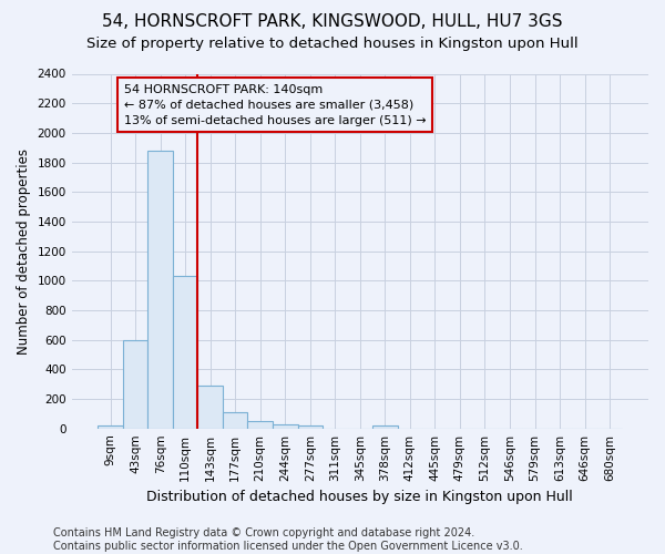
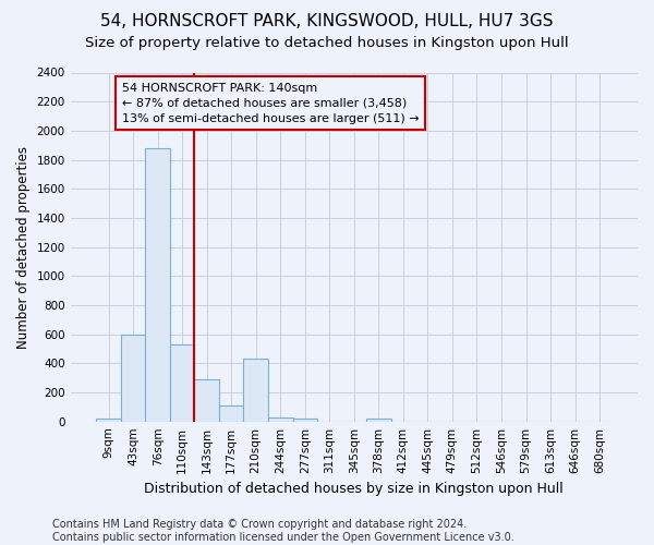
110sqm: 1030 -> 530
210sqm: 50 -> 430
